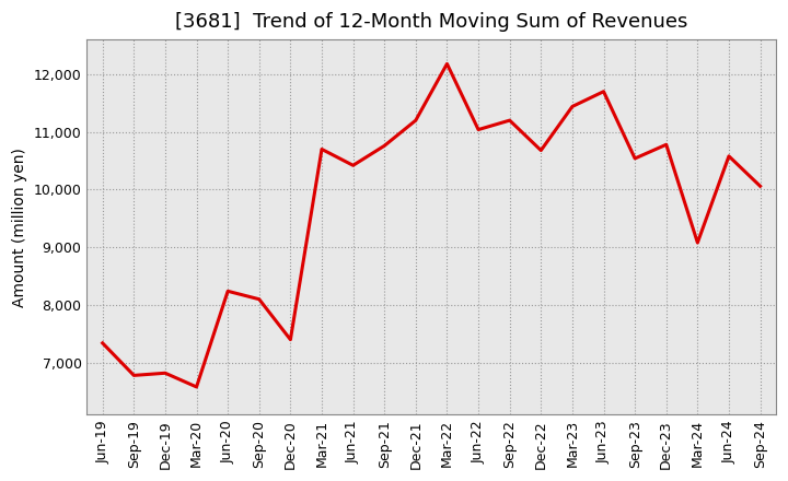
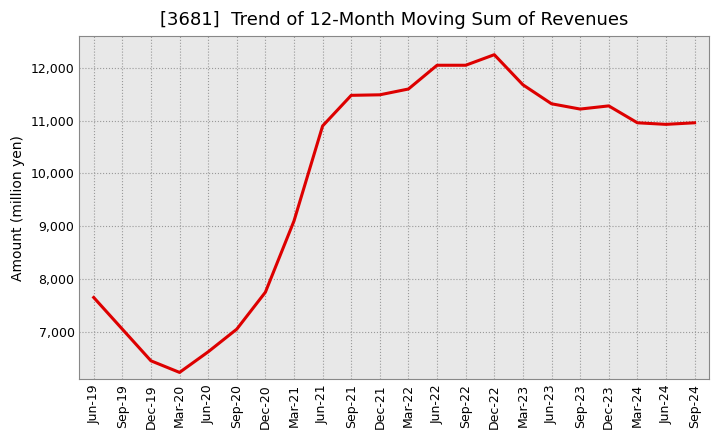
Jun-19: 7,340 -> 7,650
Sep-19: 6,780 -> 7,050
Dec-19: 6,820 -> 6,450
Mar-20: 6,580 -> 6,230
Jun-20: 8,240 -> 6,620
Sep-20: 8,100 -> 7,050
Dec-20: 7,400 -> 7,750
Mar-21: 10,700 -> 9,100
Jun-21: 10,420 -> 10,900
Sep-21: 10,760 -> 11,480
Dec-21: 11,200 -> 11,490
Mar-22: 12,180 -> 11,600
Jun-22: 11,040 -> 12,050
Sep-22: 11,200 -> 12,050
Dec-22: 10,680 -> 12,250
Mar-23: 11,440 -> 11,680
Jun-23: 11,700 -> 11,320
Sep-23: 10,540 -> 11,220
Dec-23: 10,780 -> 11,280
Mar-24: 9,080 -> 10,960
Jun-24: 10,580 -> 10,930
Sep-24: 10,060 -> 10,960
